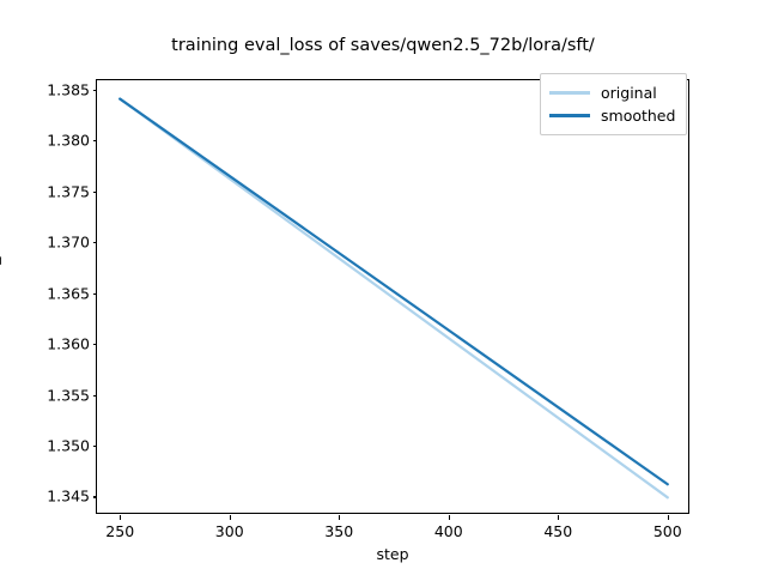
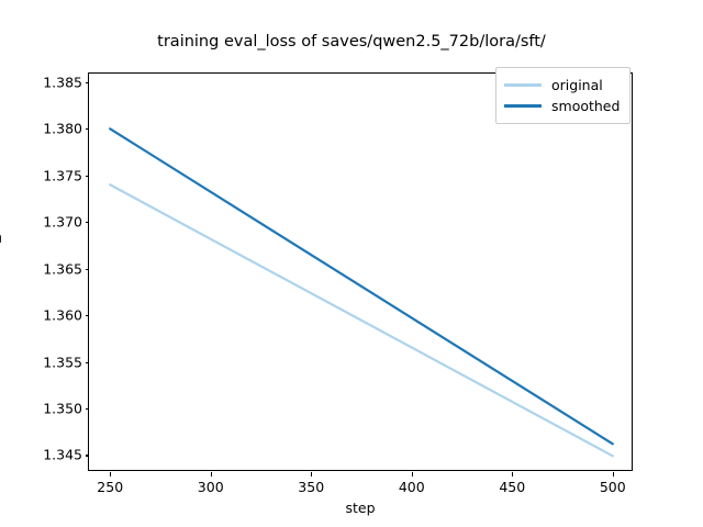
original/250: 1.384 -> 1.374
smoothed/250: 1.384 -> 1.380
